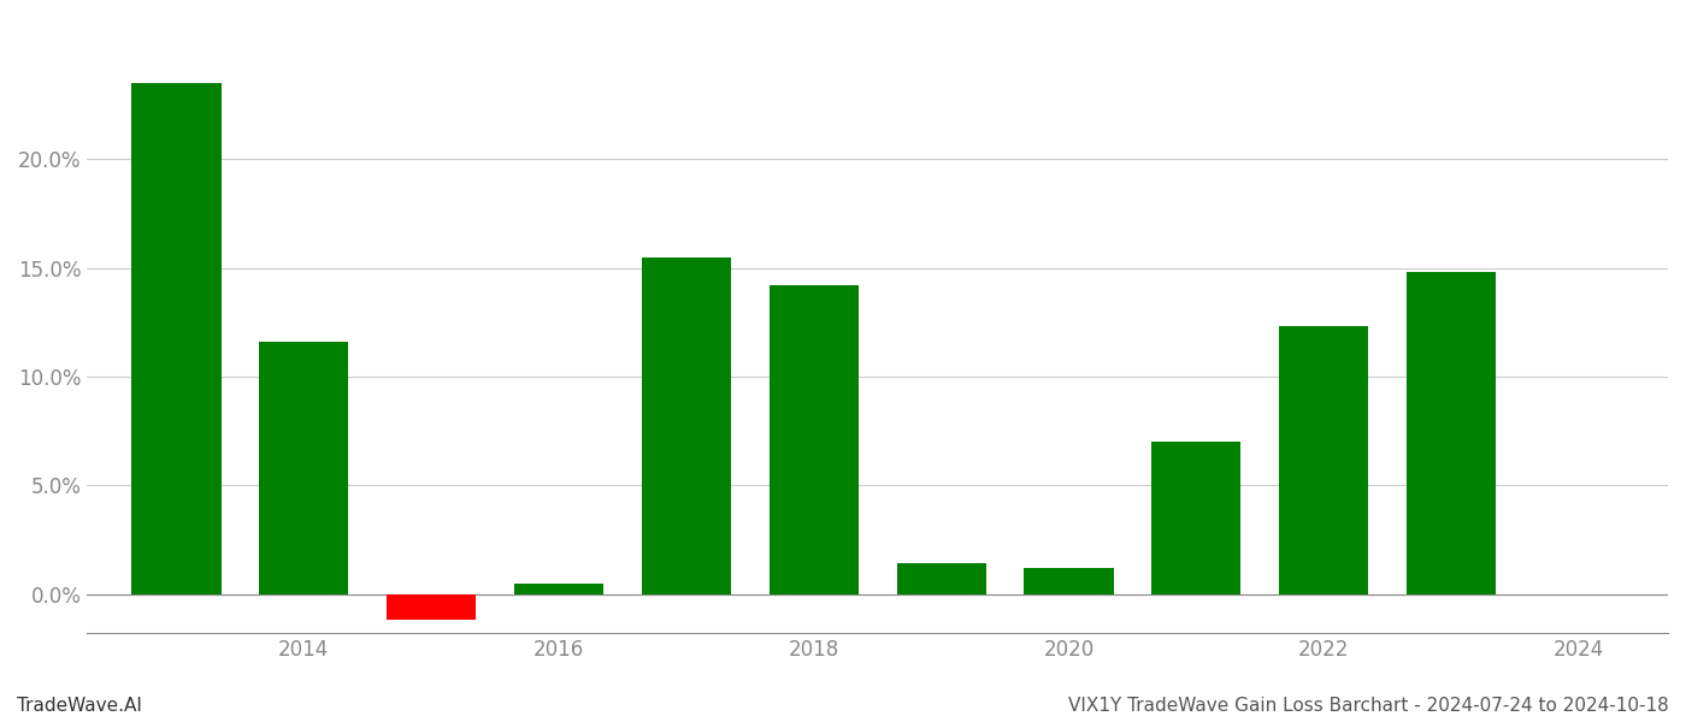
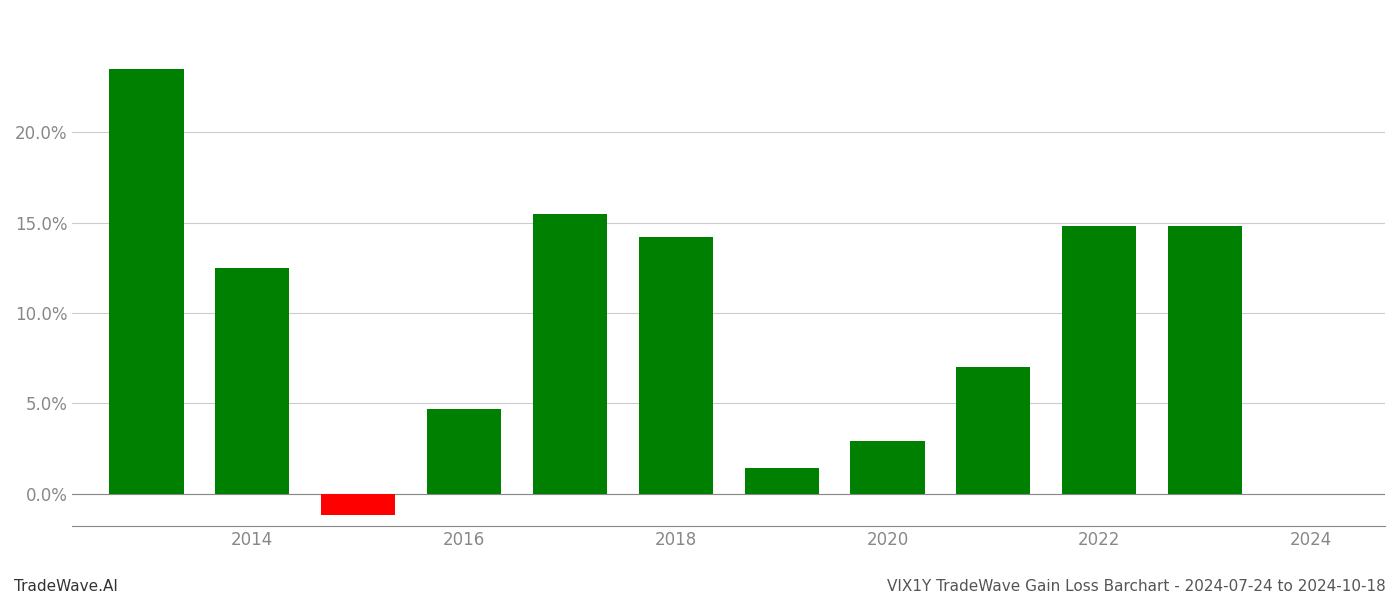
2014: 11.6% -> 12.5%
2016: 0.5% -> 4.7%
2020: 1.2% -> 2.9%
2022: 12.3% -> 14.8%
